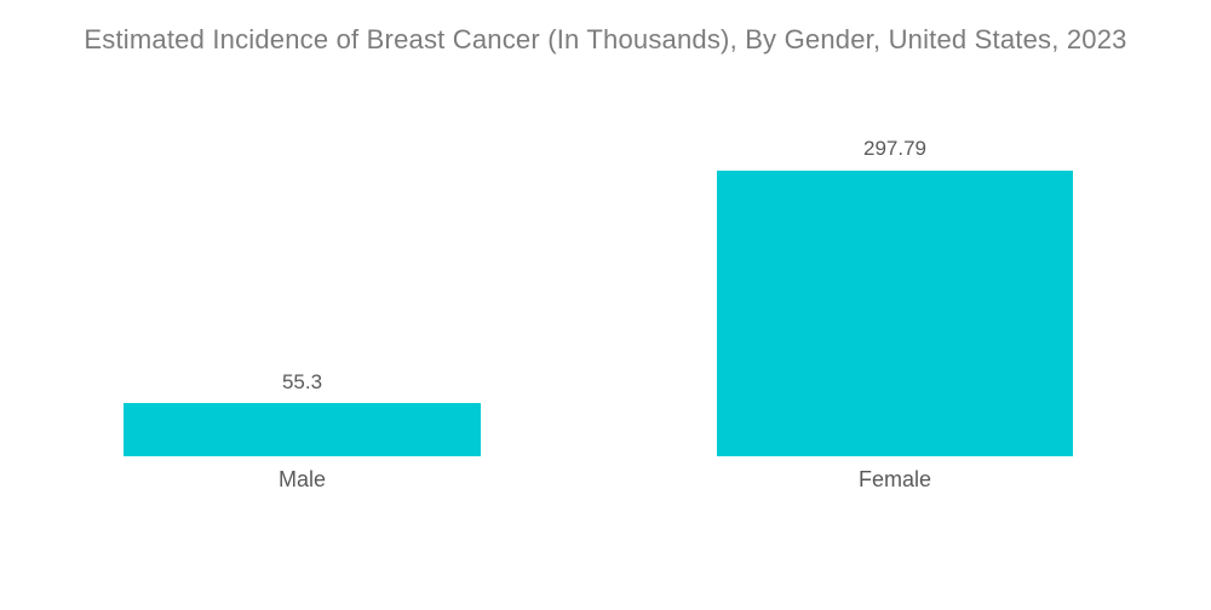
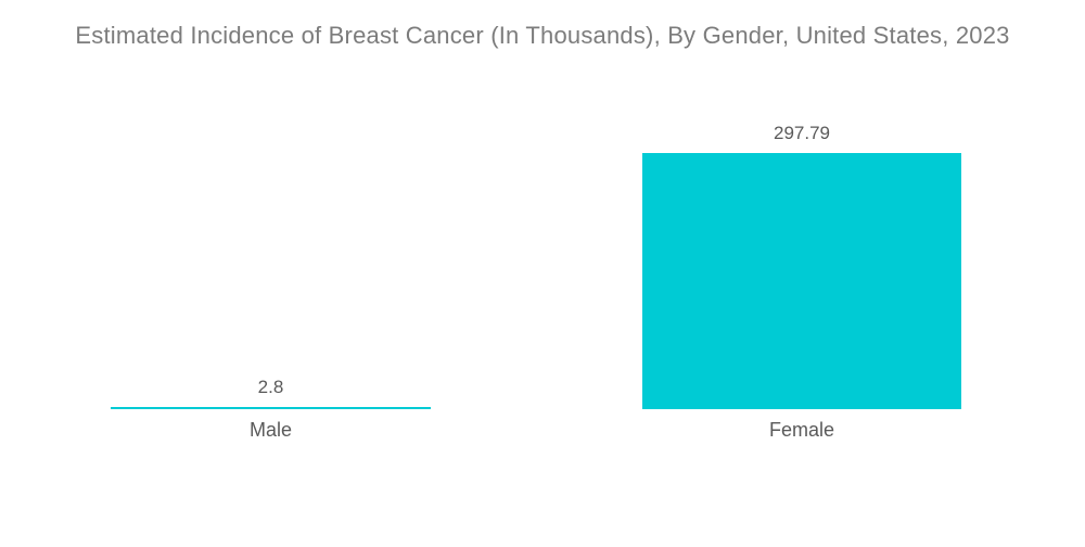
Male: 55.3 -> 2.8
